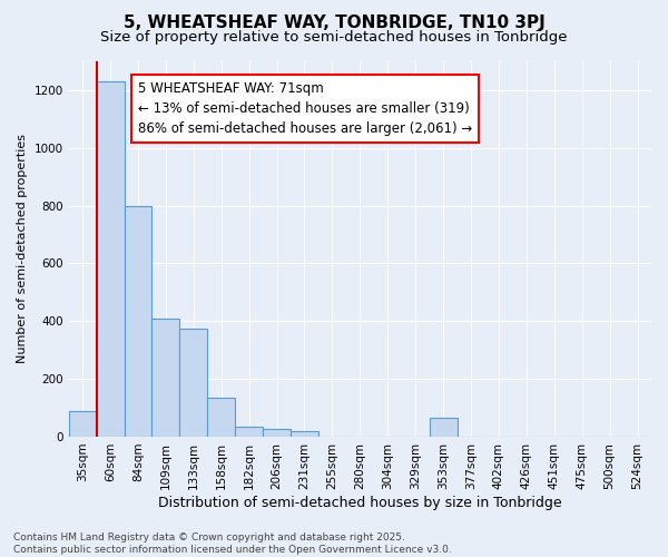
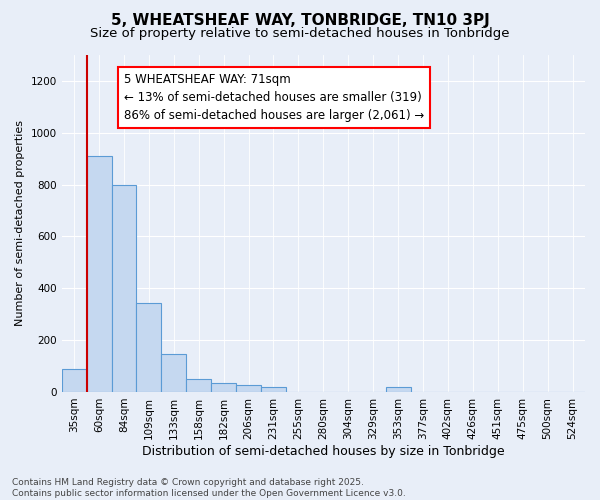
60sqm: 1230 -> 910
109sqm: 410 -> 345
133sqm: 375 -> 148
158sqm: 135 -> 50
353sqm: 65 -> 18
